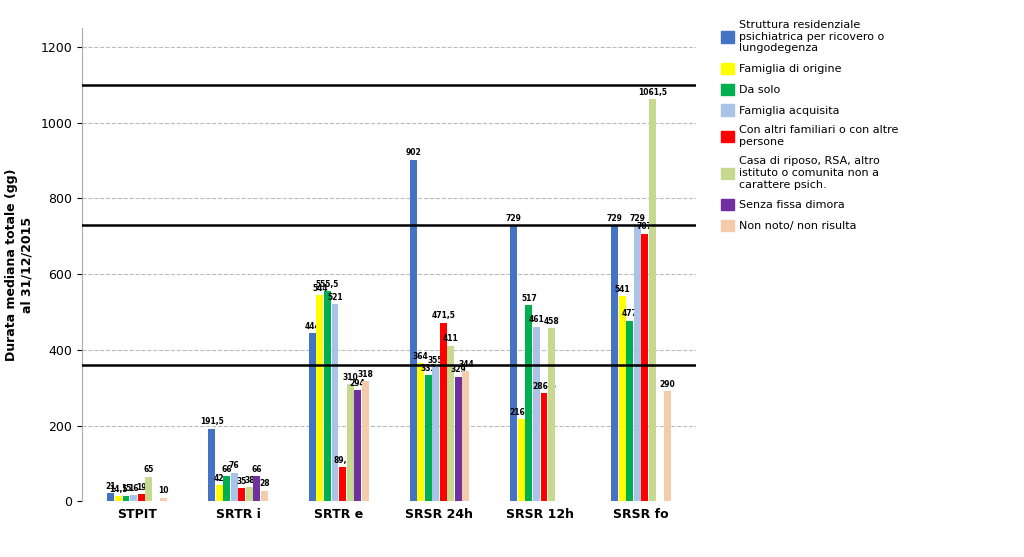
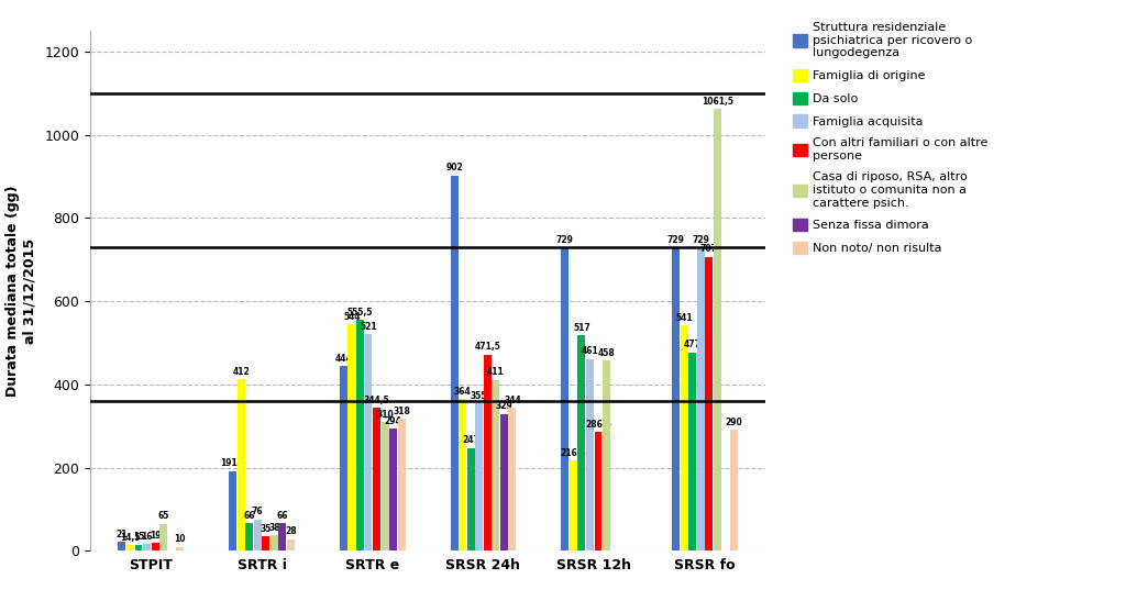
Famiglia di origine/SRTR i: 42 -> 412
Con altri familiari o con altre persone/SRTR e: 89,5 -> 344,5
Da solo/SRSR 24h: 333 -> 247
